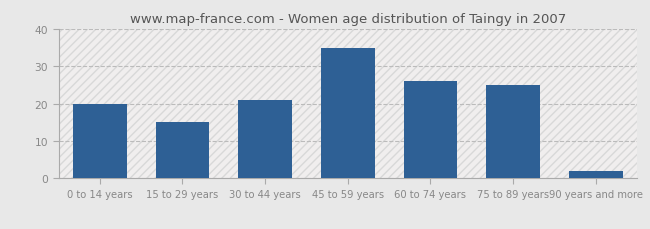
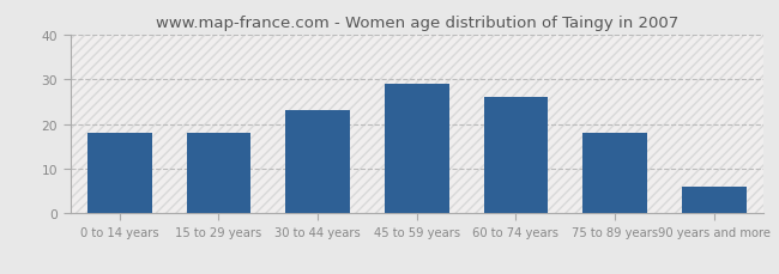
0 to 14 years: 20 -> 18
15 to 29 years: 15 -> 18
30 to 44 years: 21 -> 23
45 to 59 years: 35 -> 29
75 to 89 years: 25 -> 18
90 years and more: 2 -> 6
